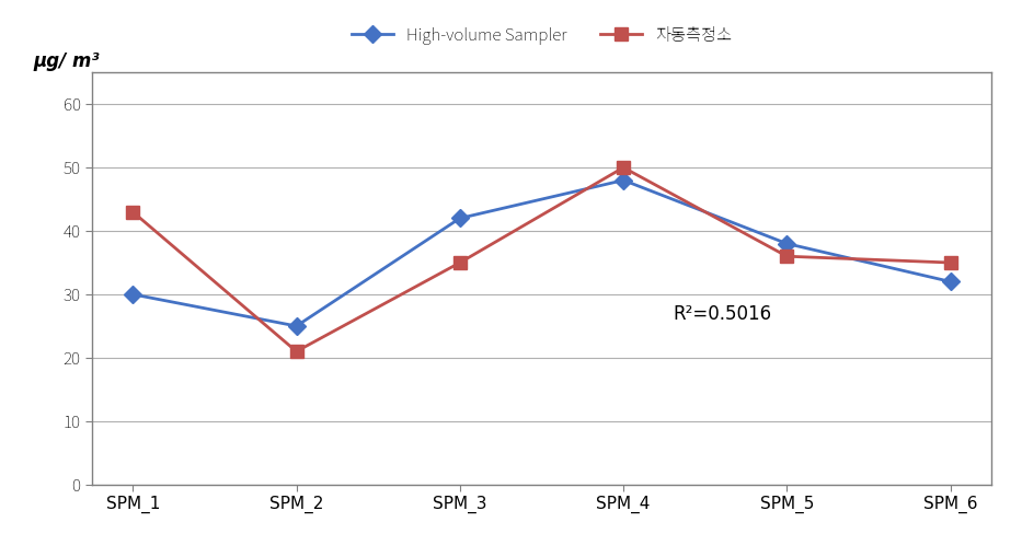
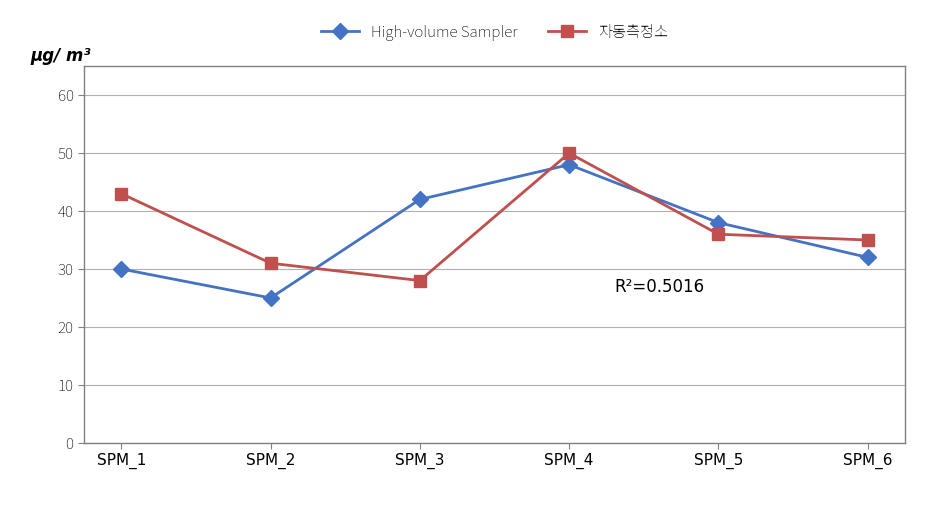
자동측정소/SPM_2: 21 -> 31
자동측정소/SPM_3: 35 -> 28
